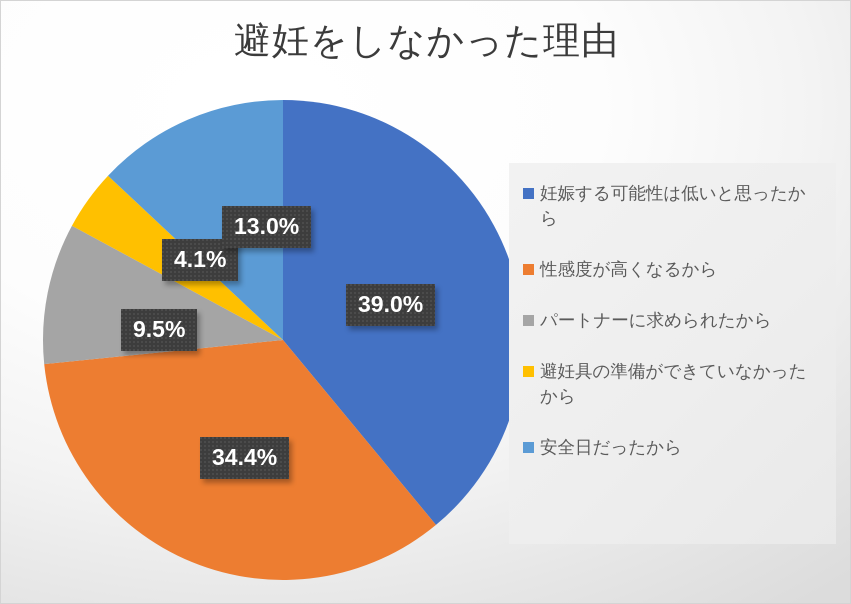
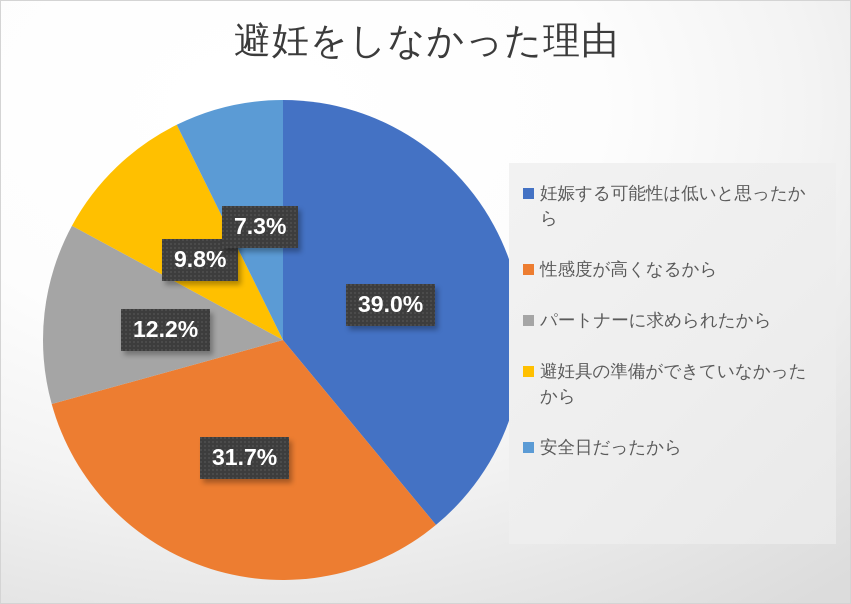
性感度が高くなるから: 34.4% -> 31.7%
パートナーに求められたから: 9.5% -> 12.2%
避妊具の準備ができていなかったから: 4.1% -> 9.8%
安全日だったから: 13.0% -> 7.3%
